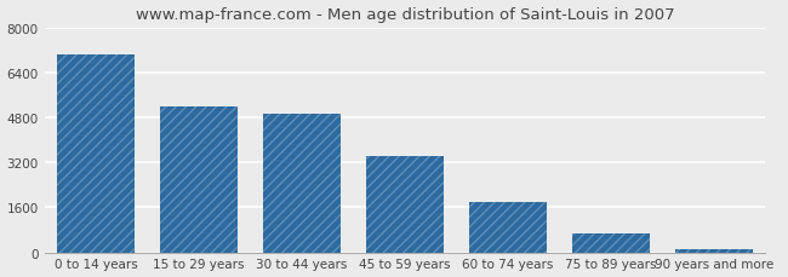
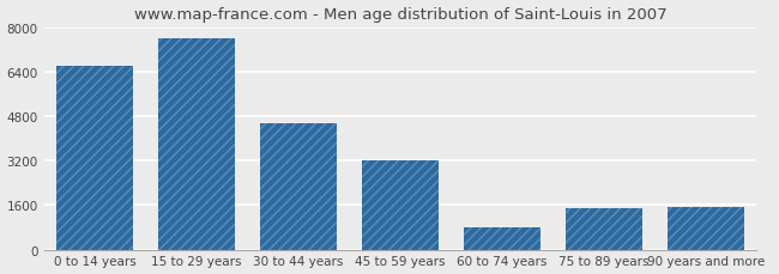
0 to 14 years: 7050 -> 6600
15 to 29 years: 5200 -> 7600
30 to 44 years: 4950 -> 4550
45 to 59 years: 3450 -> 3200
60 to 74 years: 1800 -> 800
75 to 89 years: 680 -> 1500
90 years and more: 100 -> 1550
